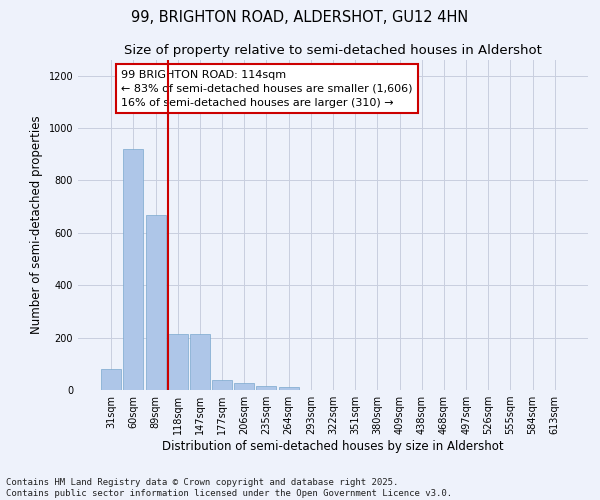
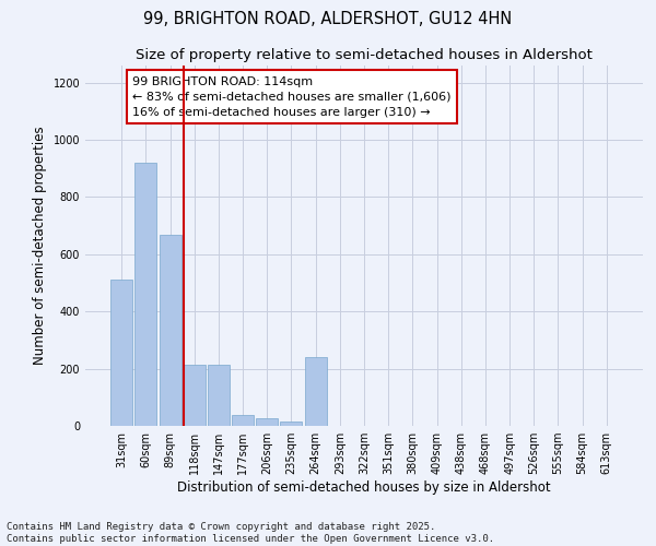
31sqm: 80 -> 510
264sqm: 10 -> 240
